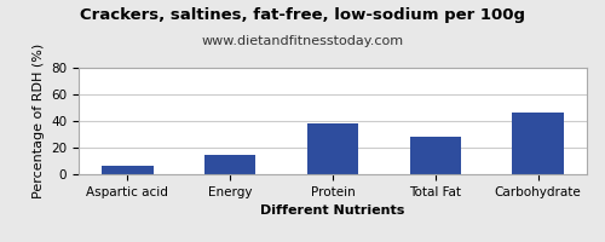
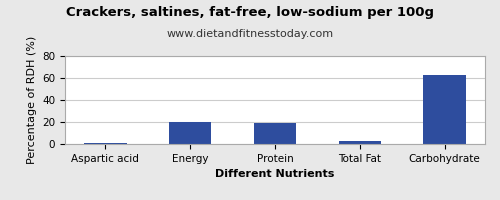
Aspartic acid: 6 -> 0
Energy: 15 -> 20
Protein: 38 -> 20
Total Fat: 28 -> 2
Carbohydrate: 46 -> 63
